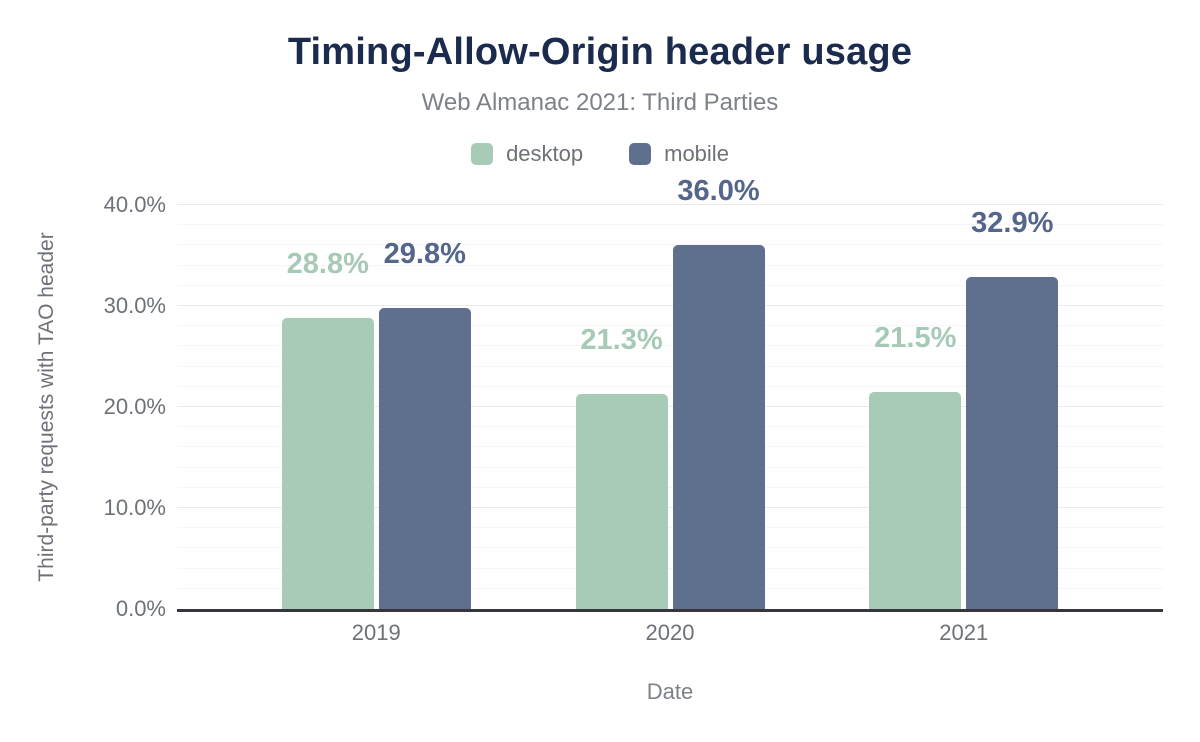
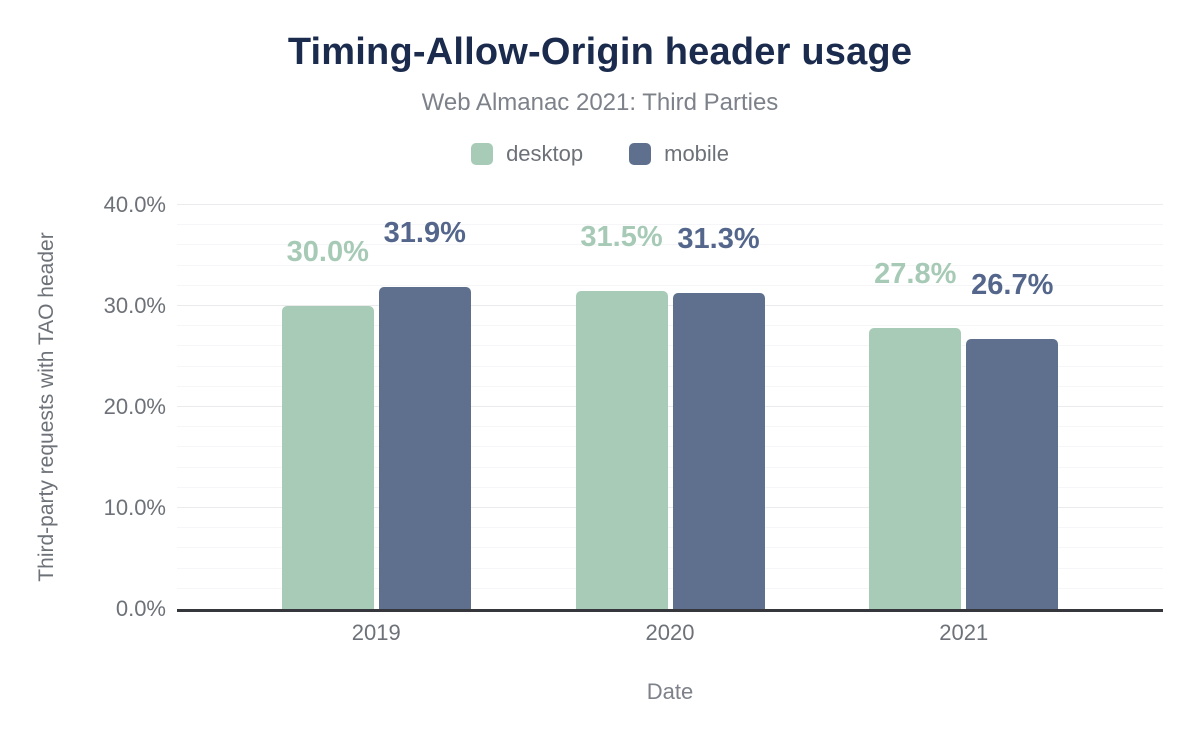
desktop/2019: 28.8% -> 30.0%
mobile/2019: 29.8% -> 31.9%
desktop/2020: 21.3% -> 31.5%
mobile/2020: 36.0% -> 31.3%
desktop/2021: 21.5% -> 27.8%
mobile/2021: 32.9% -> 26.7%
